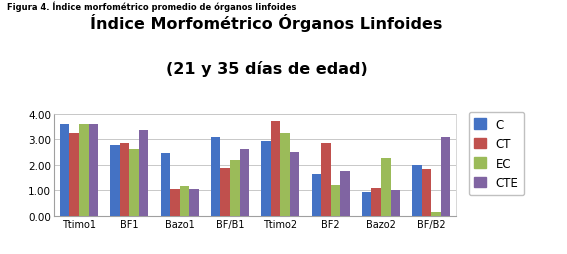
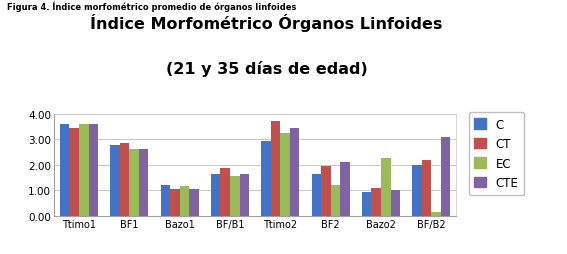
CT/Ttimo1: 3.25 -> 3.45
CTE/BF1: 3.35 -> 2.60
C/Bazo1: 2.45 -> 1.20
C/BF/B1: 3.10 -> 1.62
EC/BF/B1: 2.20 -> 1.57
CTE/BF/B1: 2.60 -> 1.62
CTE/Ttimo2: 2.50 -> 3.45
CT/BF2: 2.85 -> 1.97
CTE/BF2: 1.75 -> 2.10
CT/BF/B2: 1.85 -> 2.20
